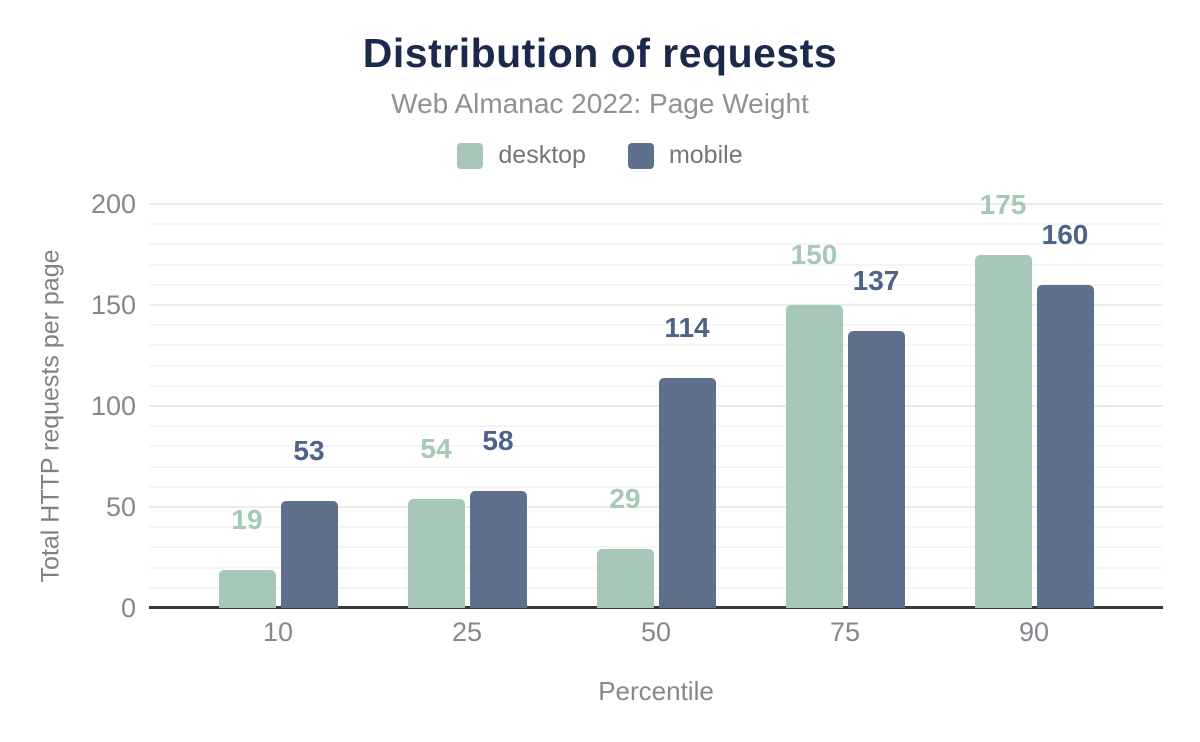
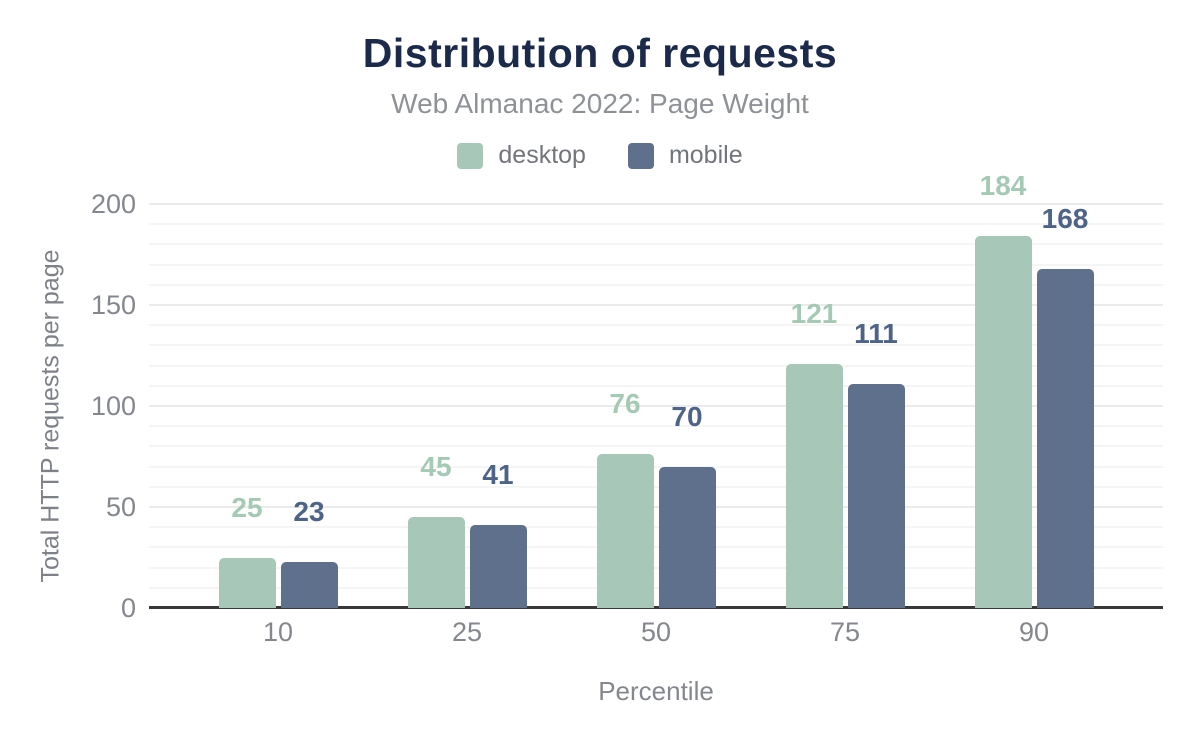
desktop/10: 19 -> 25
mobile/10: 53 -> 23
desktop/25: 54 -> 45
mobile/25: 58 -> 41
desktop/50: 29 -> 76
mobile/50: 114 -> 70
desktop/75: 150 -> 121
mobile/75: 137 -> 111
desktop/90: 175 -> 184
mobile/90: 160 -> 168
